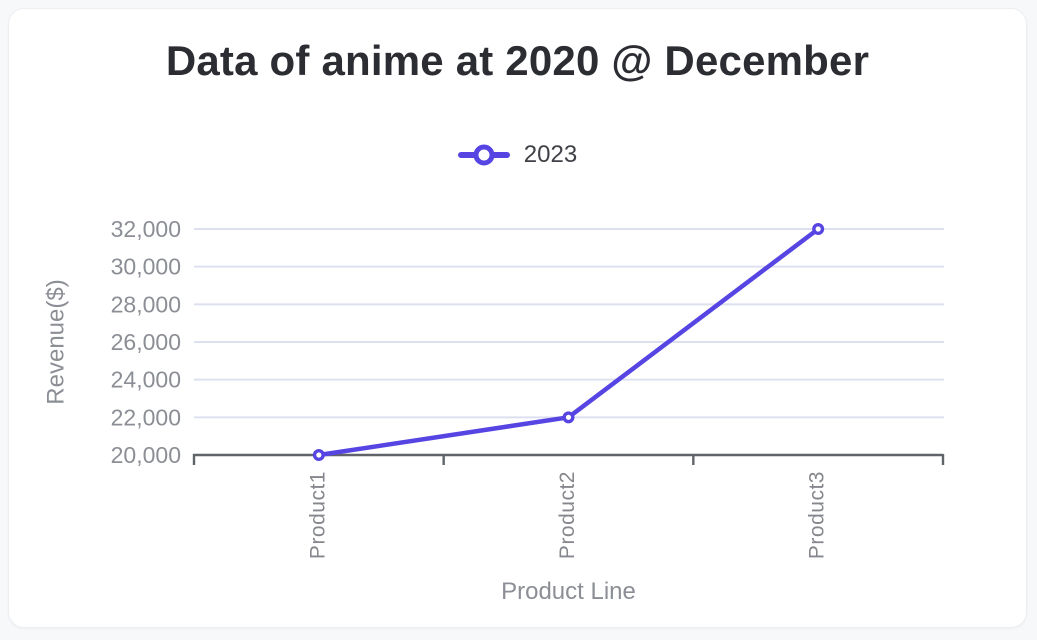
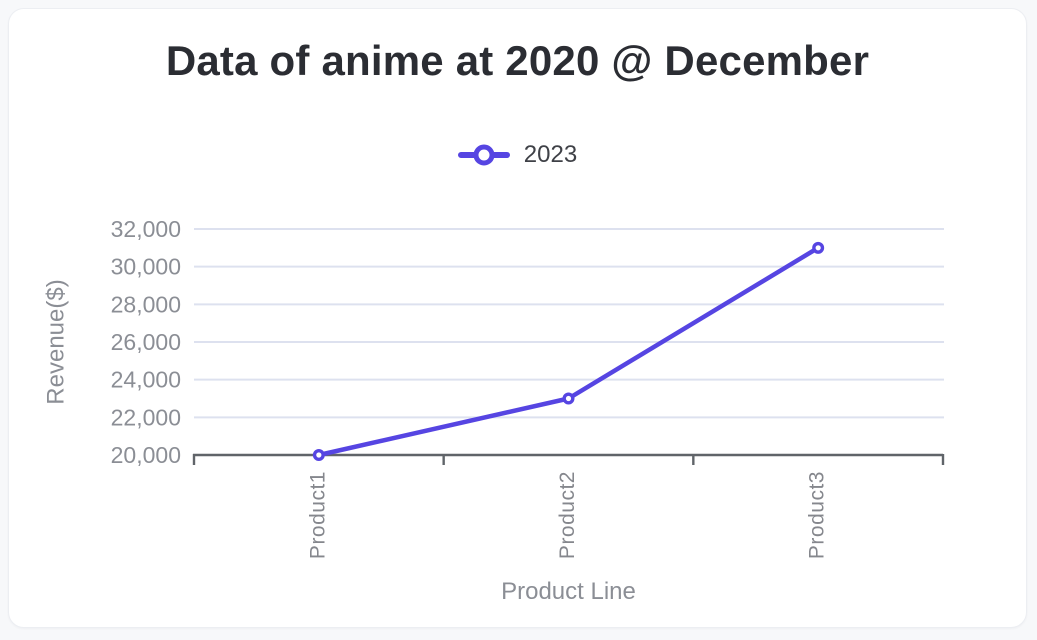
Product2: 22000 -> 23000
Product3: 32000 -> 31000
